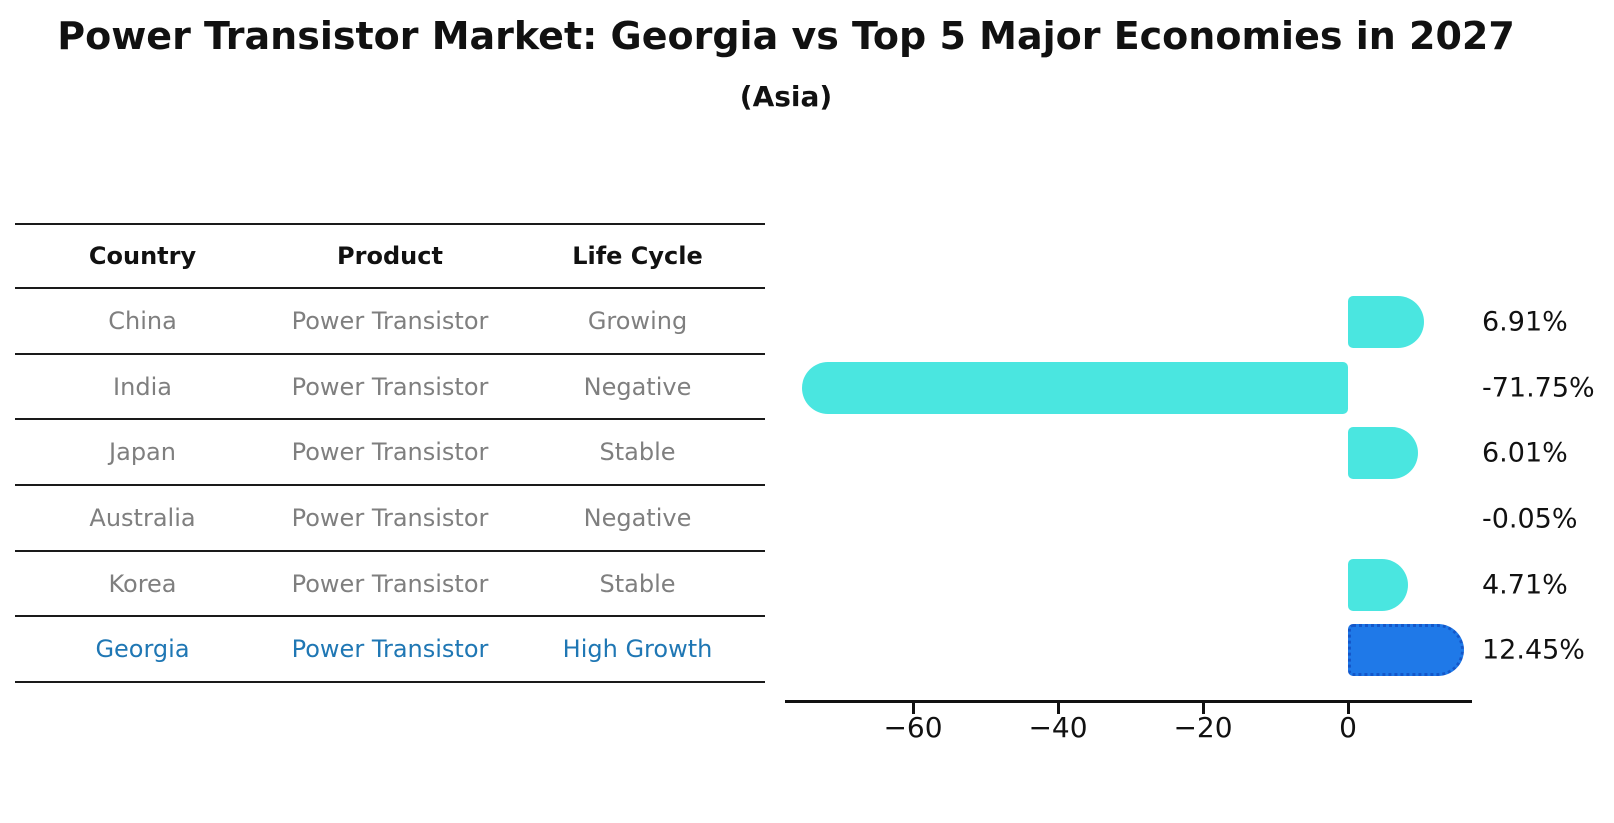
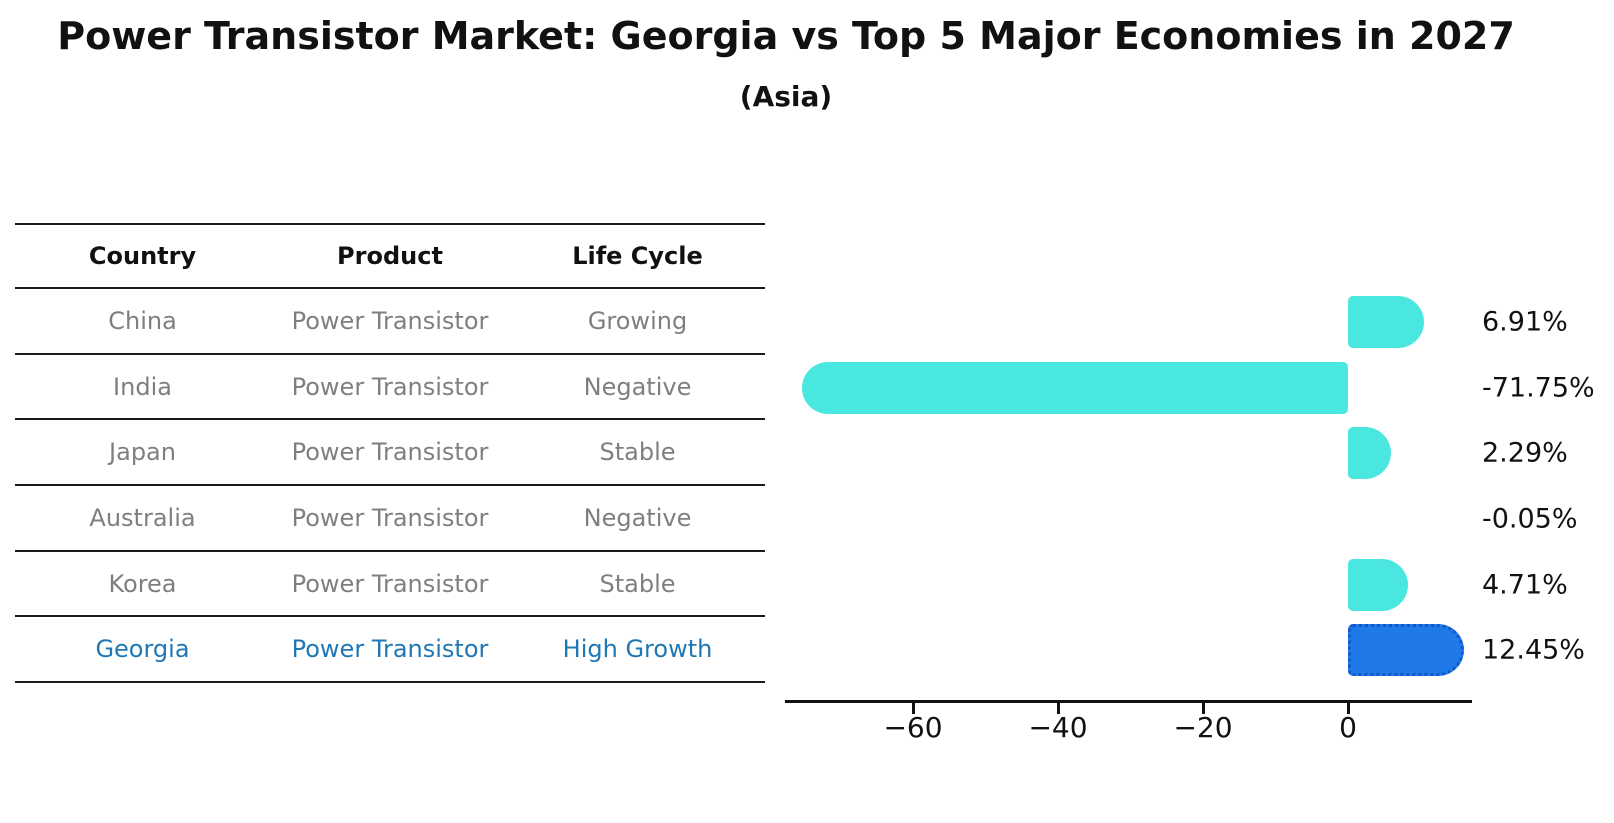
Japan: 6.01% -> 2.29%
